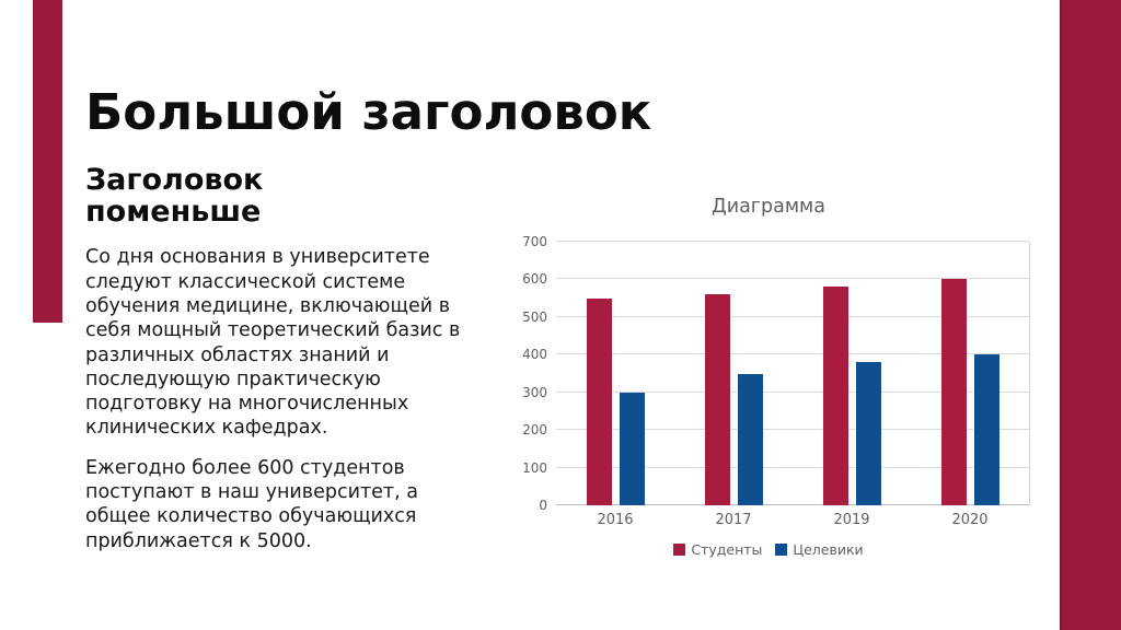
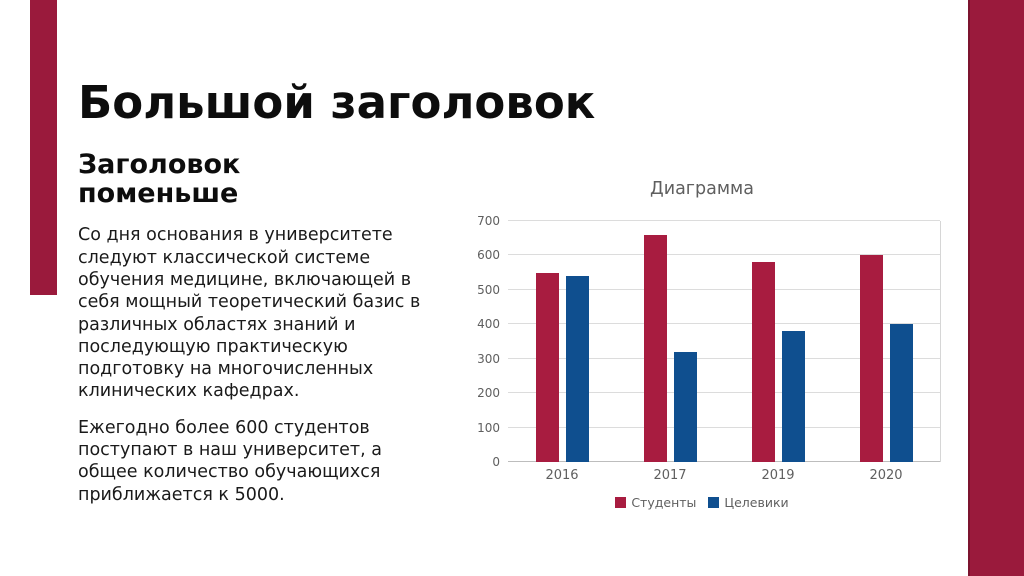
Целевики/2016: 300 -> 540
Студенты/2017: 560 -> 660
Целевики/2017: 350 -> 320
